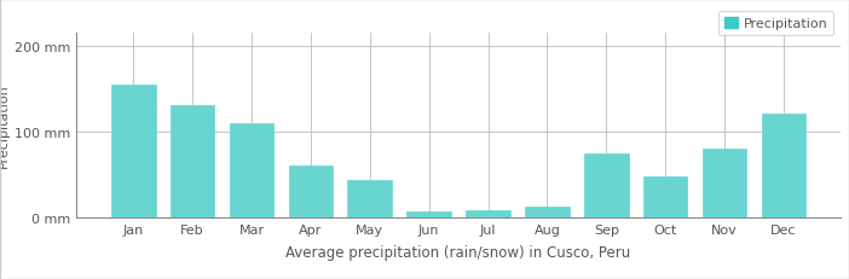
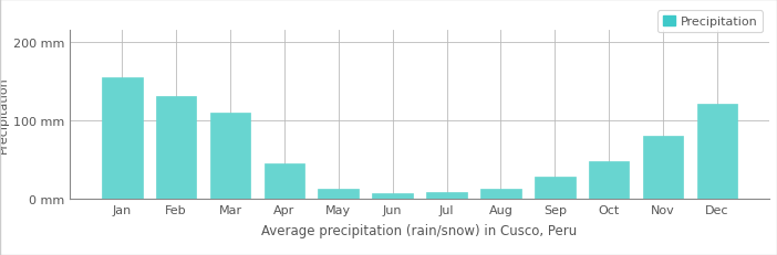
Apr: 60 mm -> 45 mm
May: 44 mm -> 13 mm
Sep: 74 mm -> 28 mm
